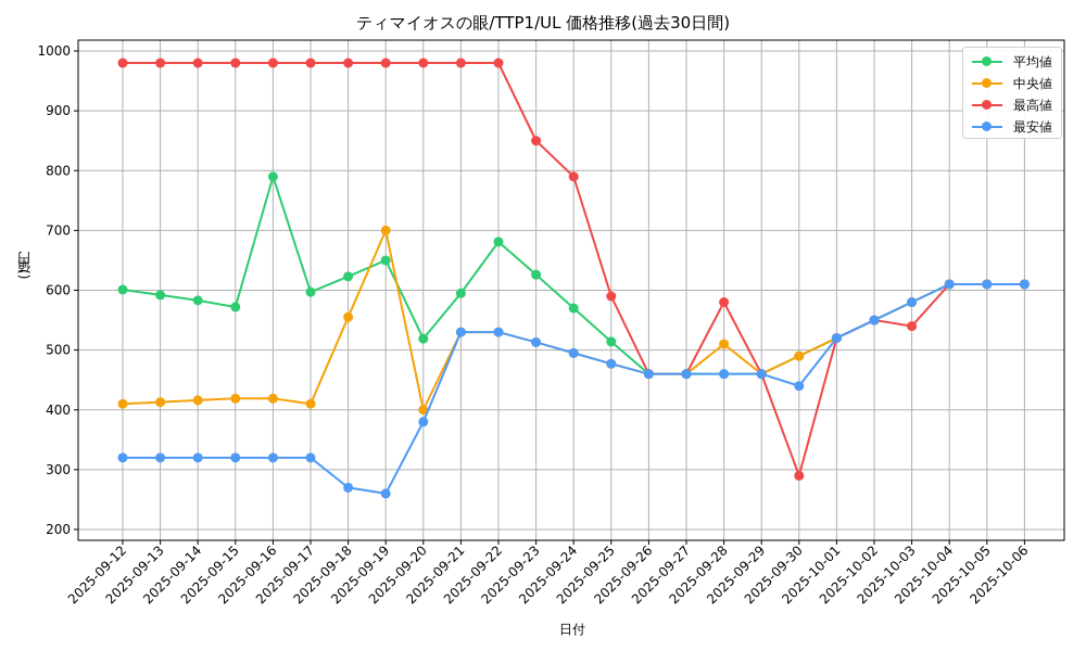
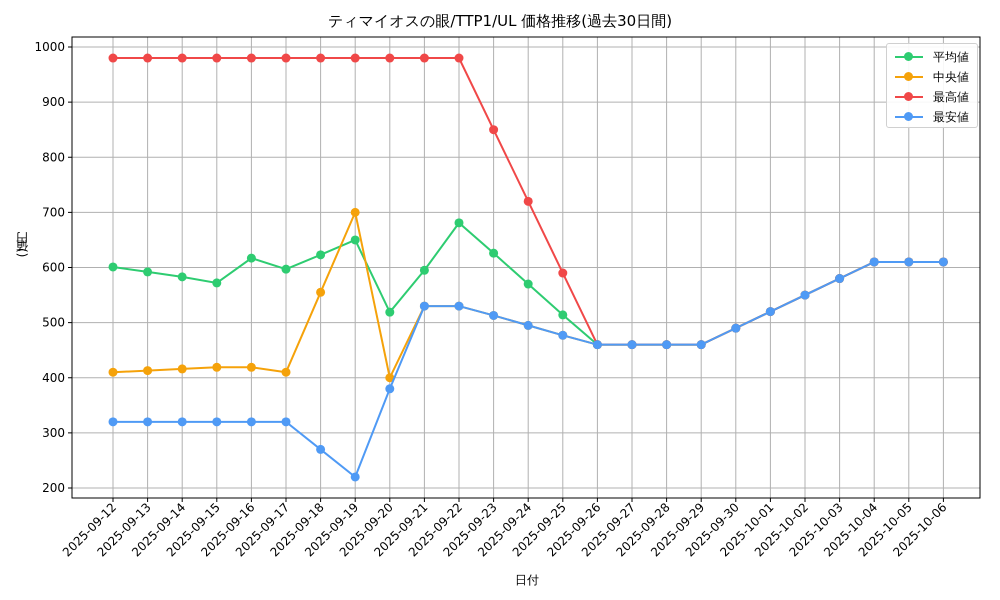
平均値/2025-09-16: 790 -> 620
最安値/2025-09-19: 260 -> 220
最高値/2025-09-24: 790 -> 720
中央値/2025-09-28: 510 -> 460
最高値/2025-09-28: 580 -> 460
最高値/2025-09-30: 290 -> 490
最安値/2025-09-30: 440 -> 490
最高値/2025-10-03: 540 -> 580
